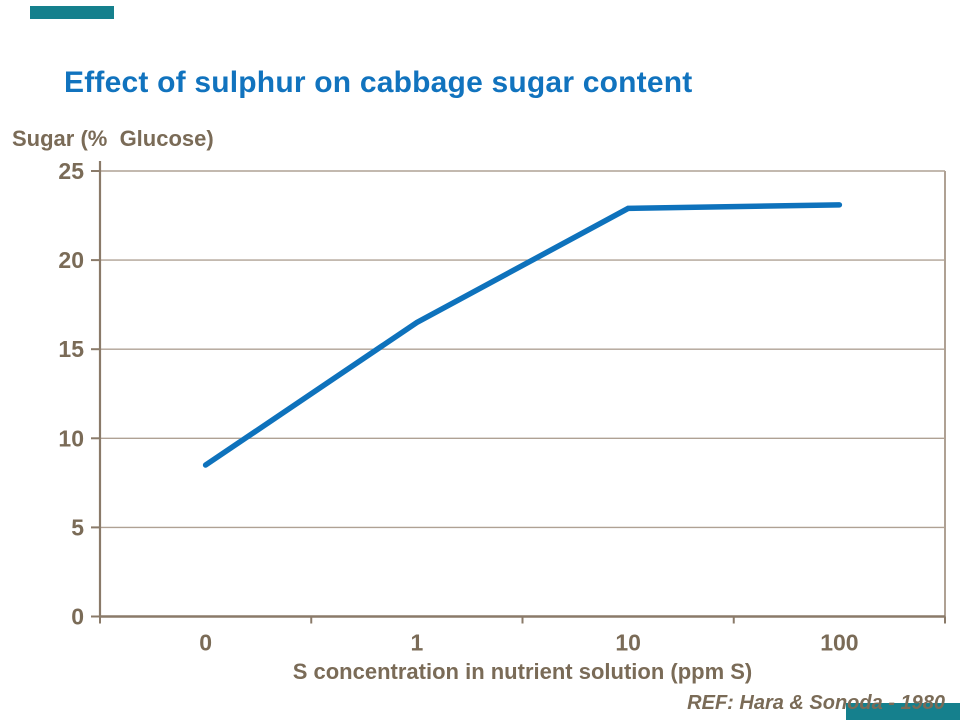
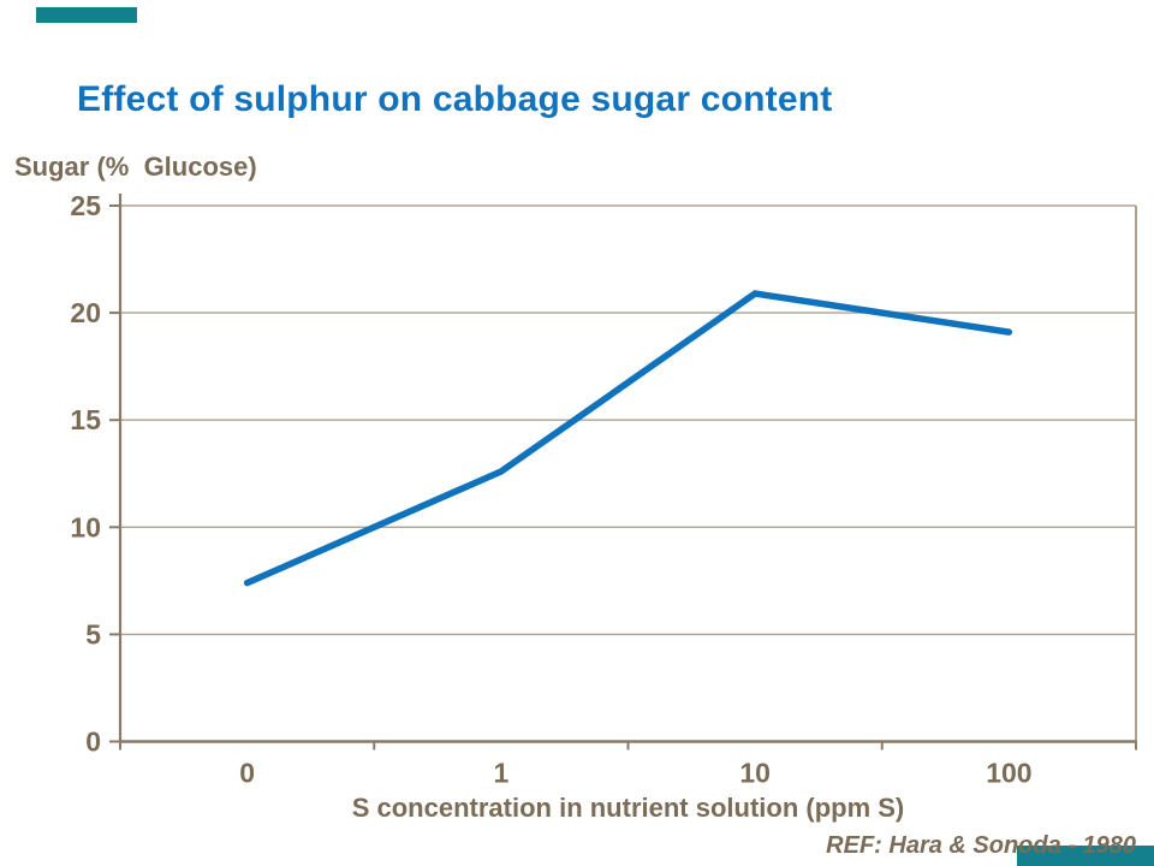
0: 8.5 -> 7.4
1: 16.5 -> 12.6
10: 22.9 -> 20.9
100: 23.1 -> 19.1
